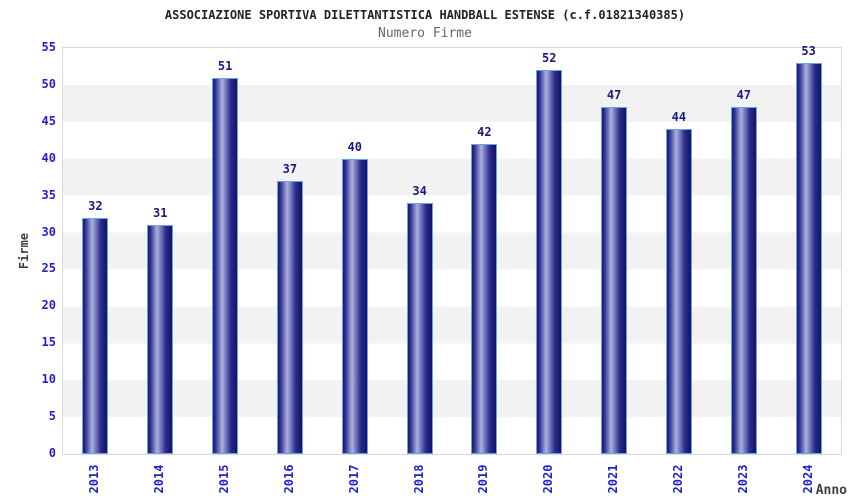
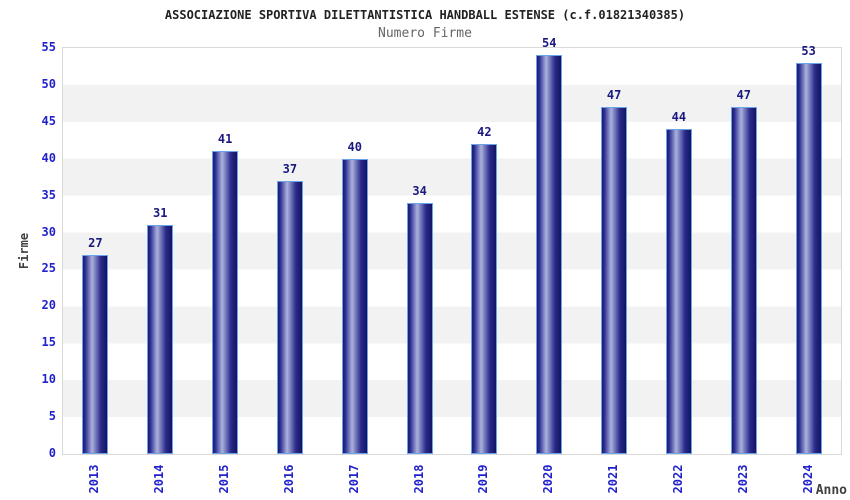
2013: 32 -> 27
2015: 51 -> 41
2020: 52 -> 54
